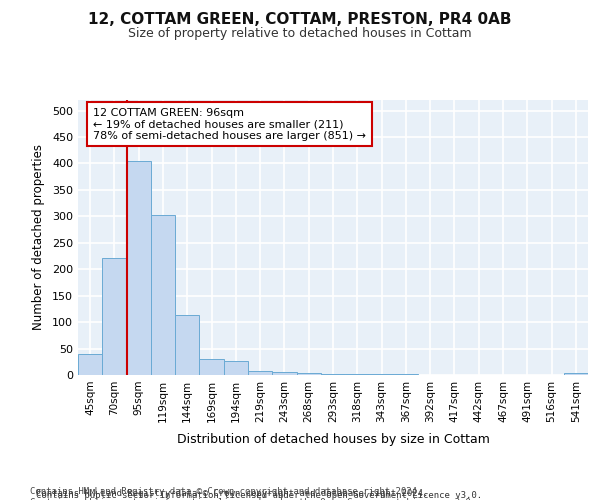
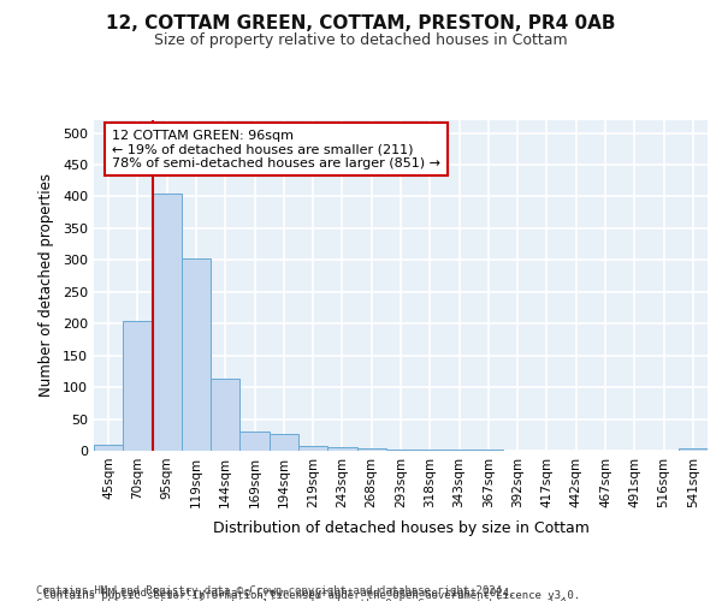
45sqm: 40 -> 10
70sqm: 222 -> 205
